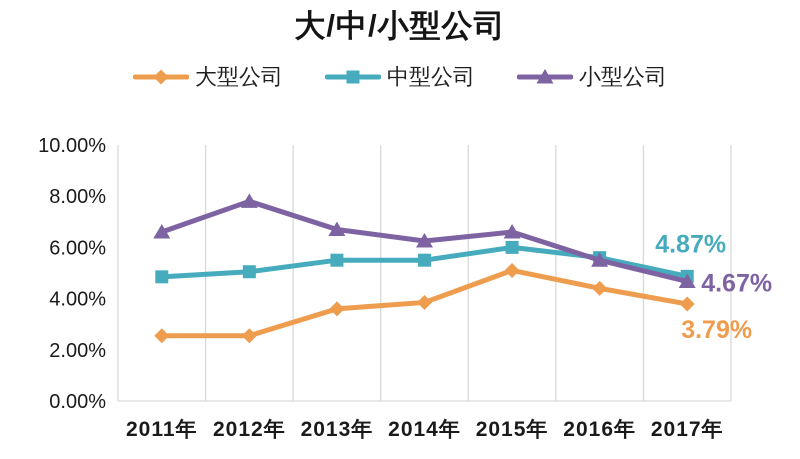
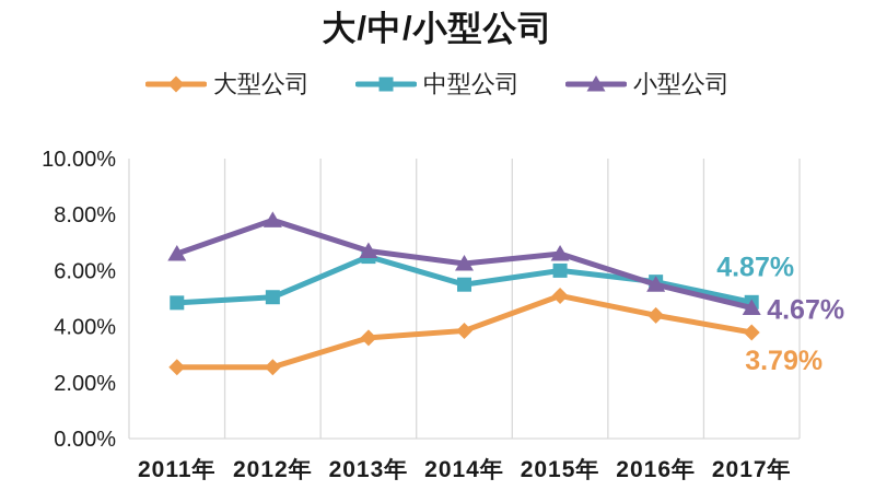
中型公司/2013年: 5.5% -> 6.5%
